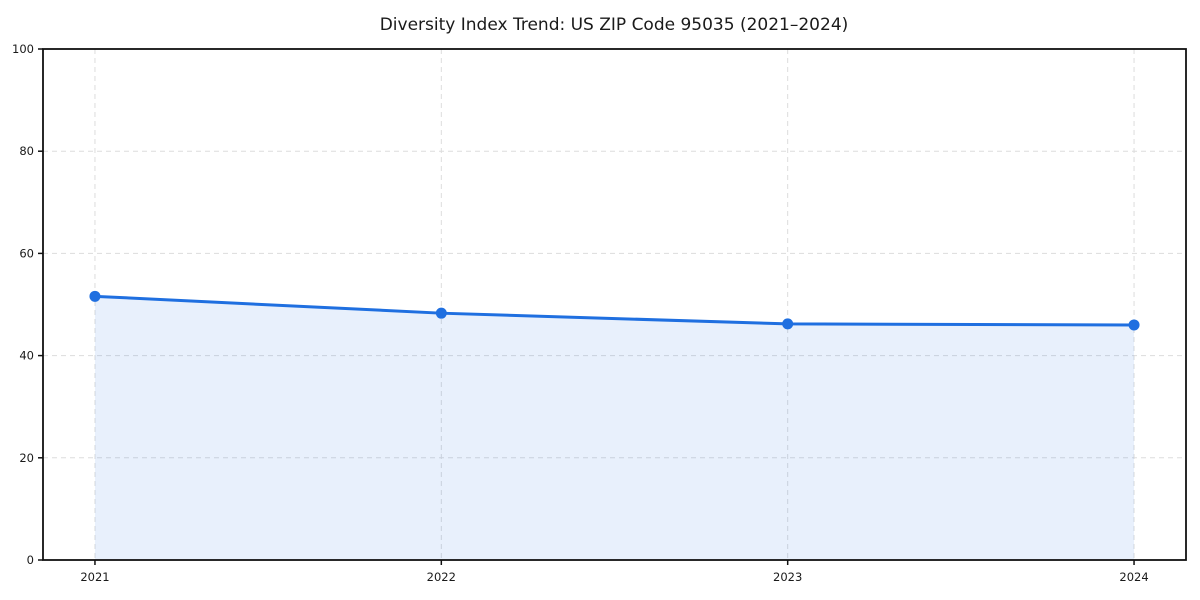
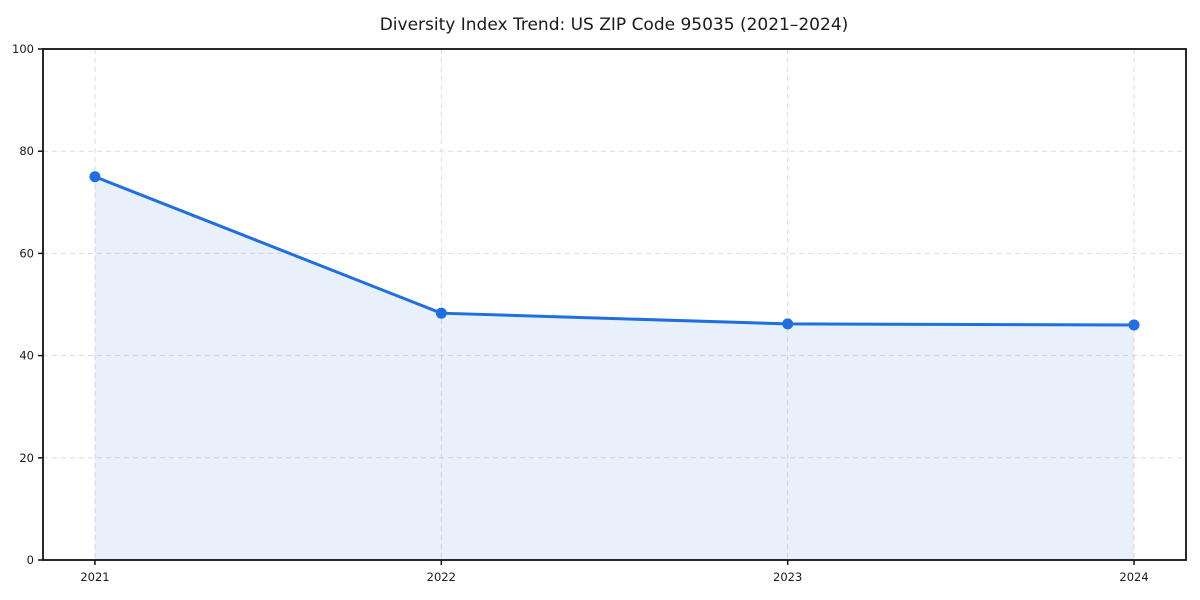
2021: 52 -> 75
